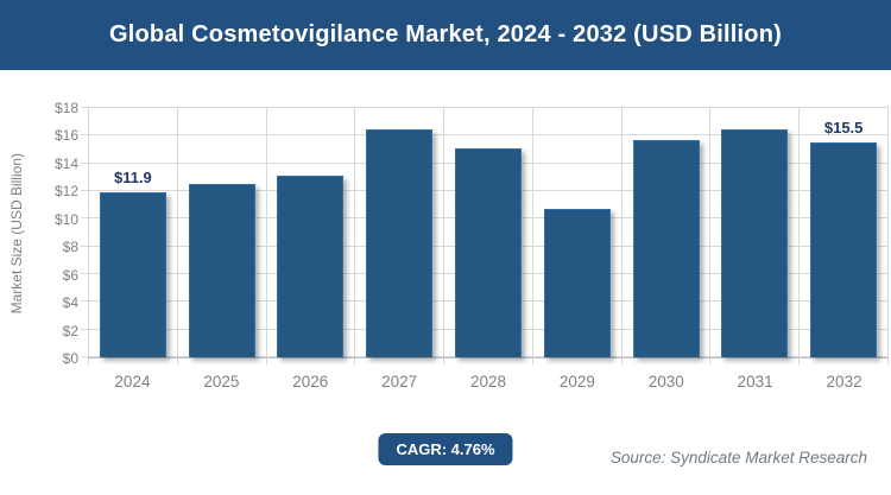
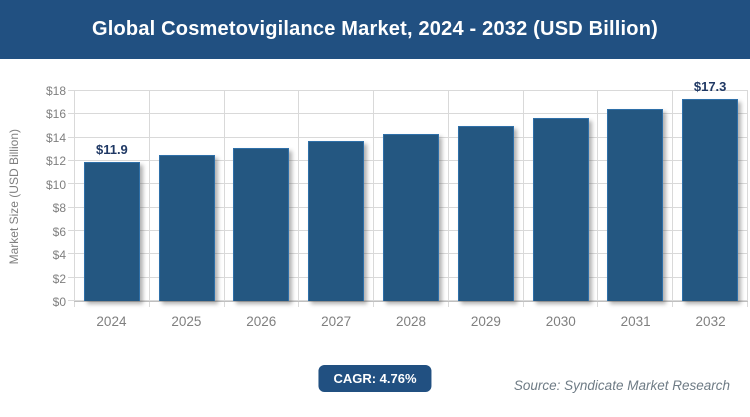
2027: $16.5 -> $13.7
2028: $15.1 -> $14.3
2029: $10.7 -> $15.0
2032: $15.5 -> $17.3
